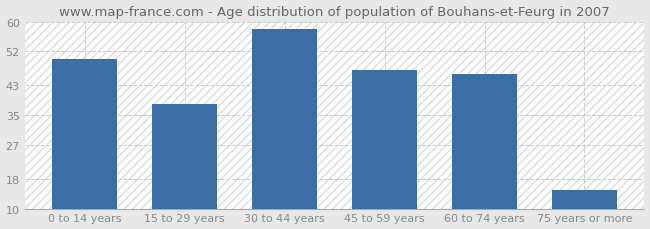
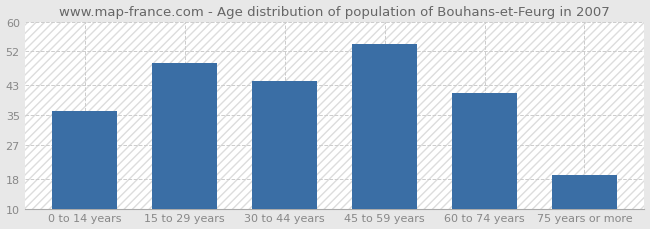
0 to 14 years: 50 -> 36
15 to 29 years: 38 -> 49
30 to 44 years: 58 -> 44
45 to 59 years: 47 -> 54
60 to 74 years: 46 -> 41
75 years or more: 15 -> 19
